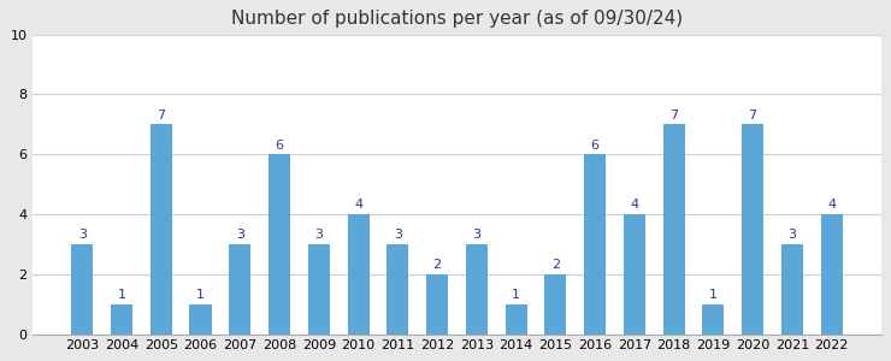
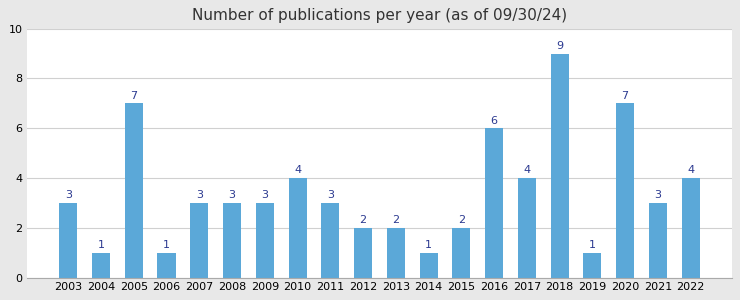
2008: 6 -> 3
2013: 3 -> 2
2018: 7 -> 9
